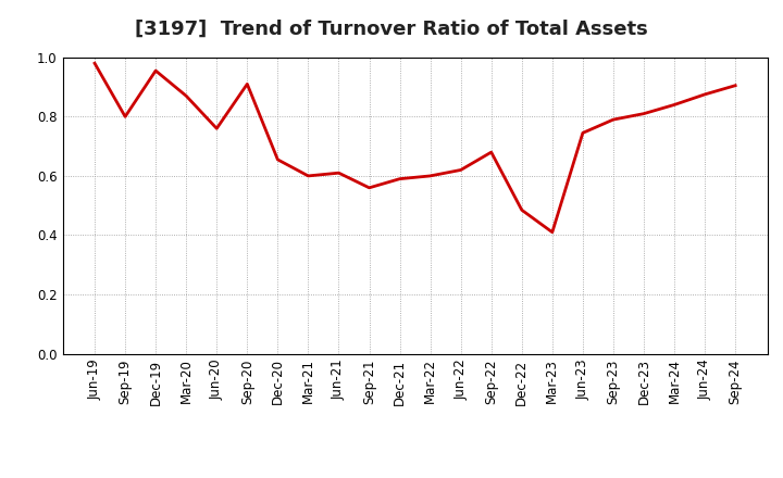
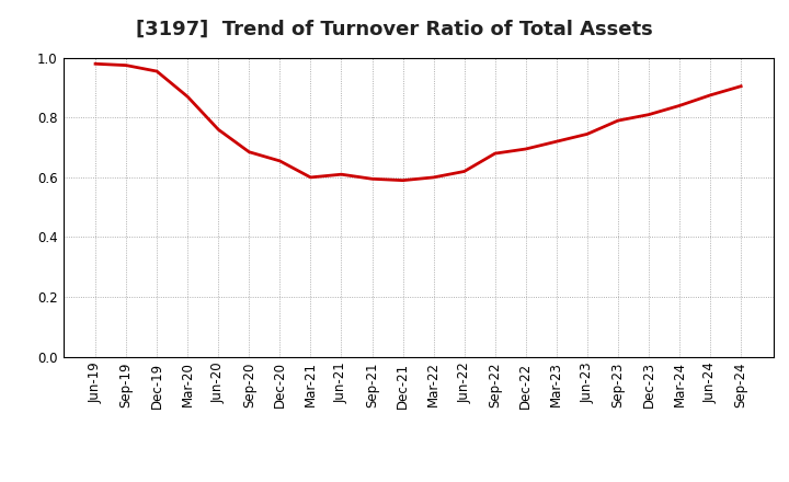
Sep-19: 0.800 -> 0.975
Sep-20: 0.910 -> 0.685
Sep-21: 0.560 -> 0.595
Dec-22: 0.485 -> 0.695
Mar-23: 0.410 -> 0.720
